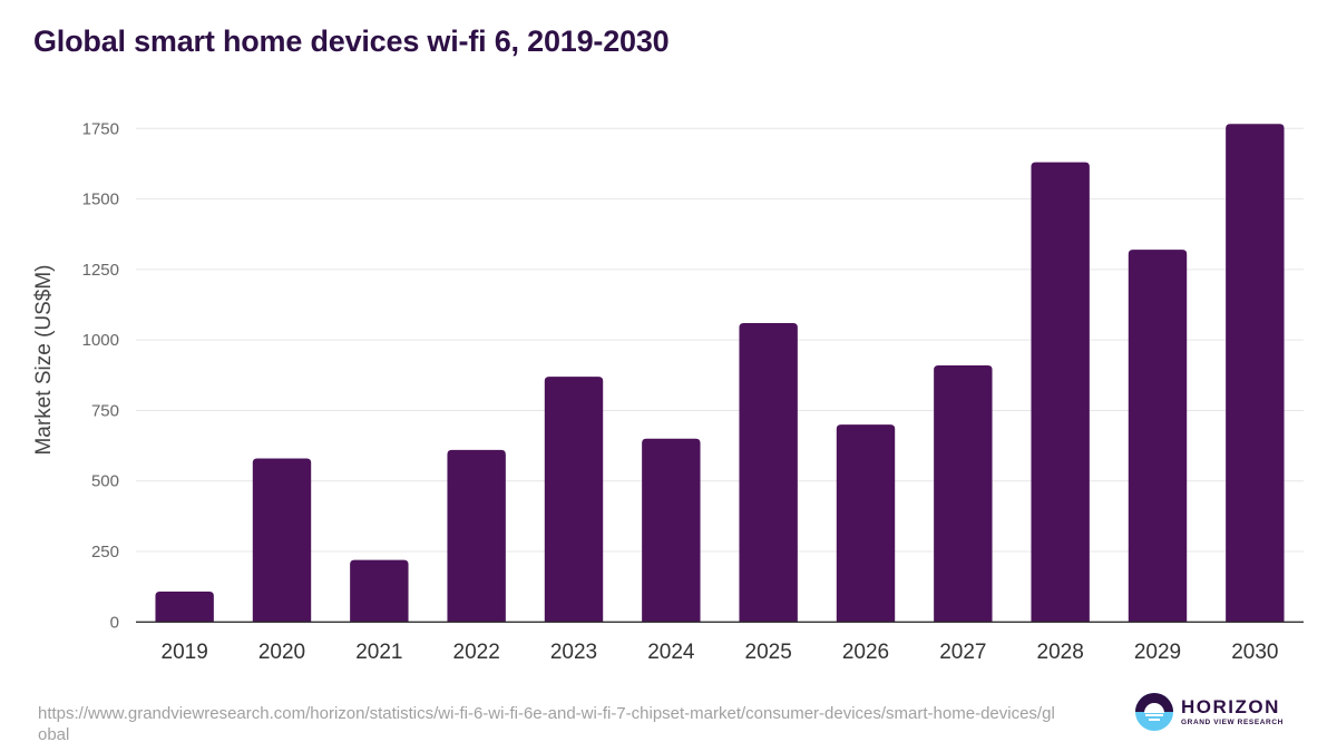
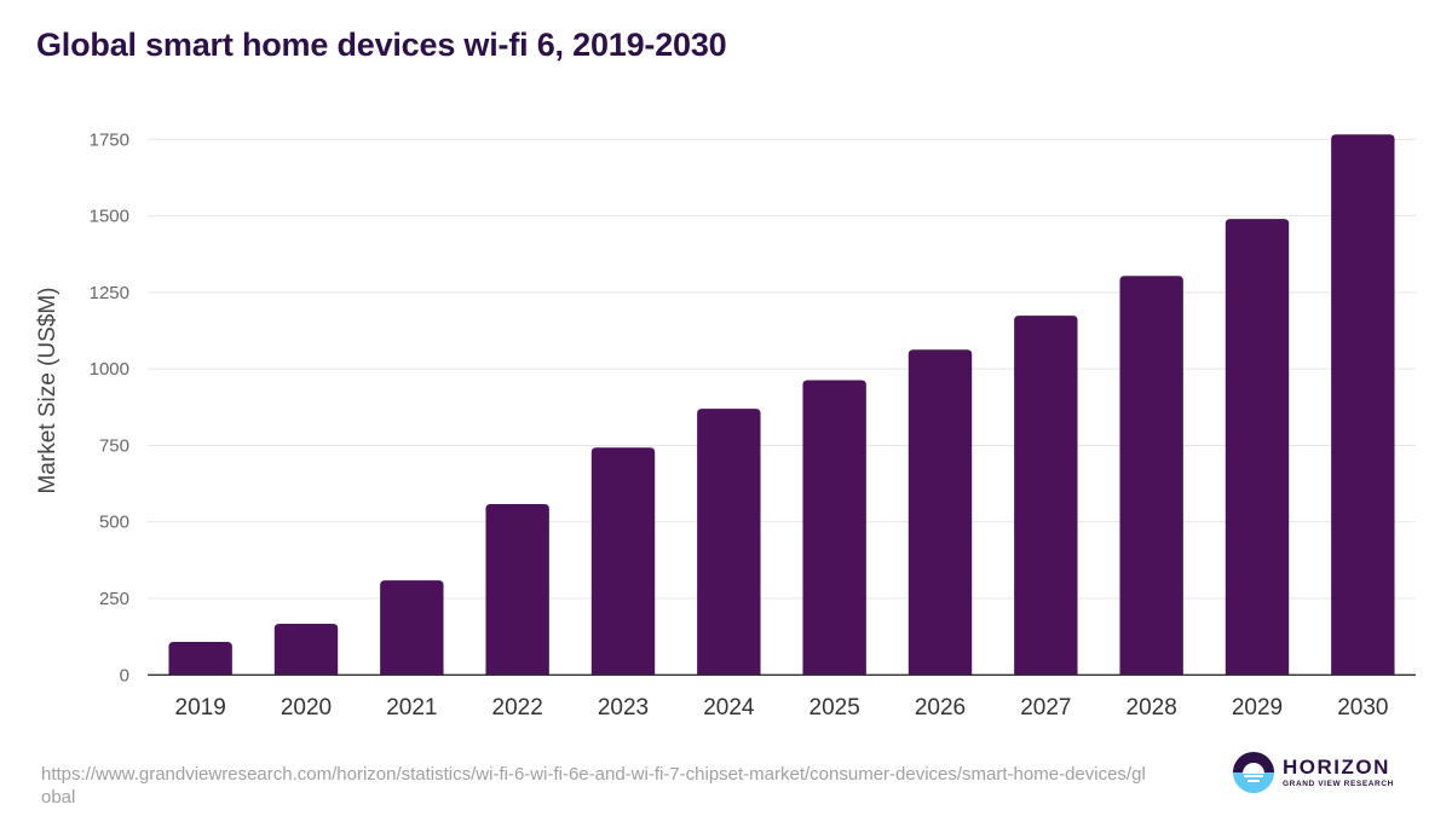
2020: 580 -> 170
2021: 220 -> 310
2022: 610 -> 560
2023: 870 -> 740
2024: 650 -> 870
2025: 1060 -> 960
2026: 700 -> 1060
2027: 910 -> 1170
2028: 1630 -> 1300
2029: 1320 -> 1490
